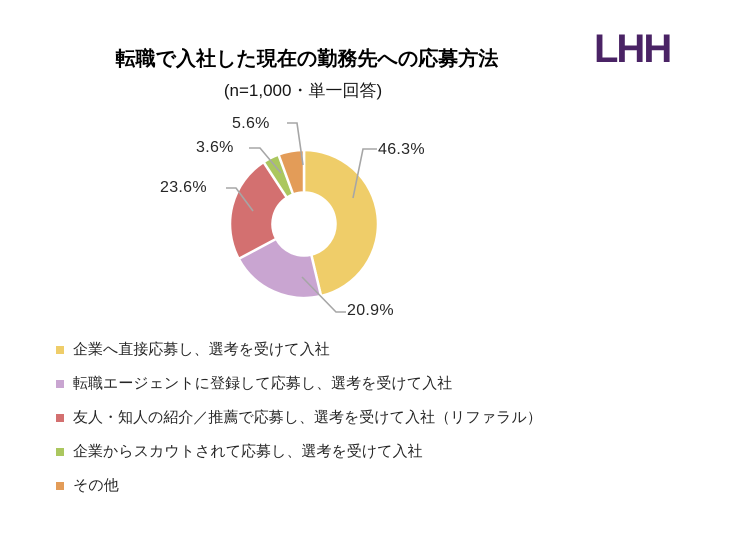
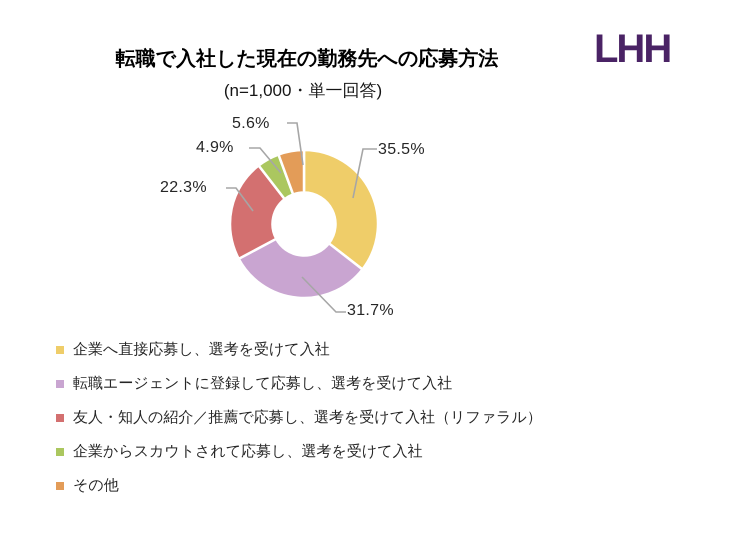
企業へ直接応募し、選考を受けて入社: 46.3% -> 35.5%
転職エージェントに登録して応募し、選考を受けて入社: 20.9% -> 31.7%
友人・知人の紹介／推薦で応募し、選考を受けて入社（リファラル）: 23.6% -> 22.3%
企業からスカウトされて応募し、選考を受けて入社: 3.6% -> 4.9%
